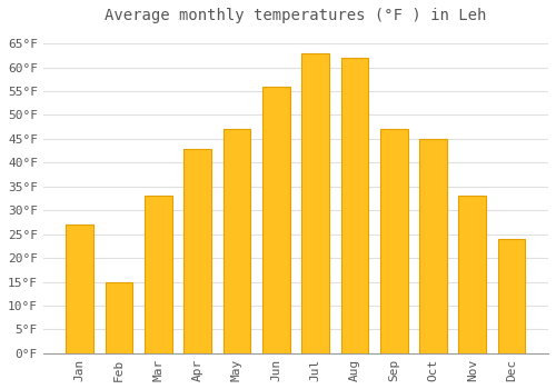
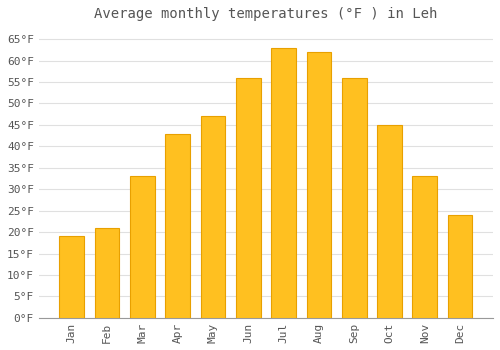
Jan: 27°F -> 19°F
Feb: 15°F -> 21°F
Sep: 47°F -> 56°F
